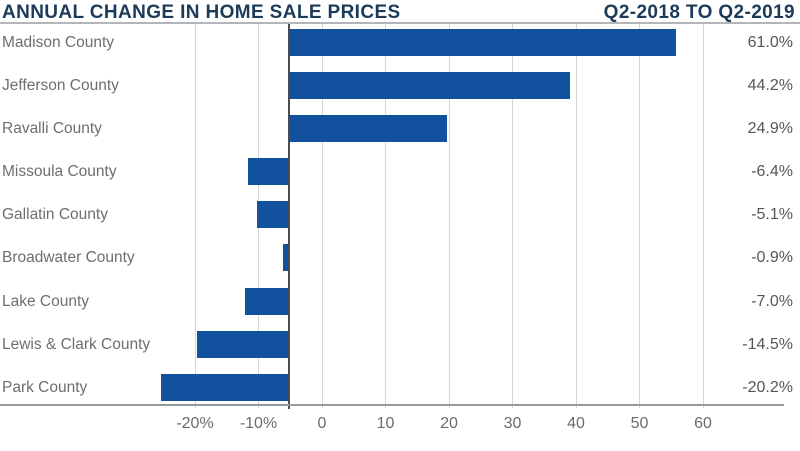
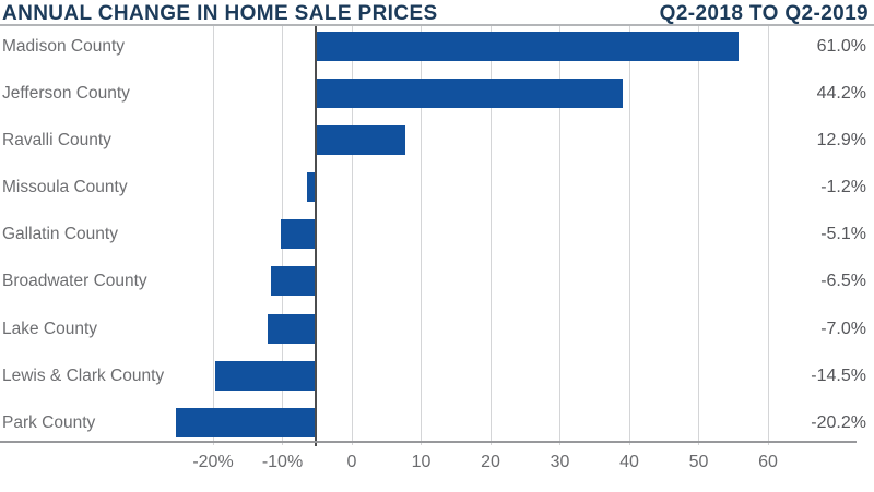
Ravalli County: 24.9% -> 12.9%
Missoula County: -6.4% -> -1.2%
Broadwater County: -0.9% -> -6.5%
